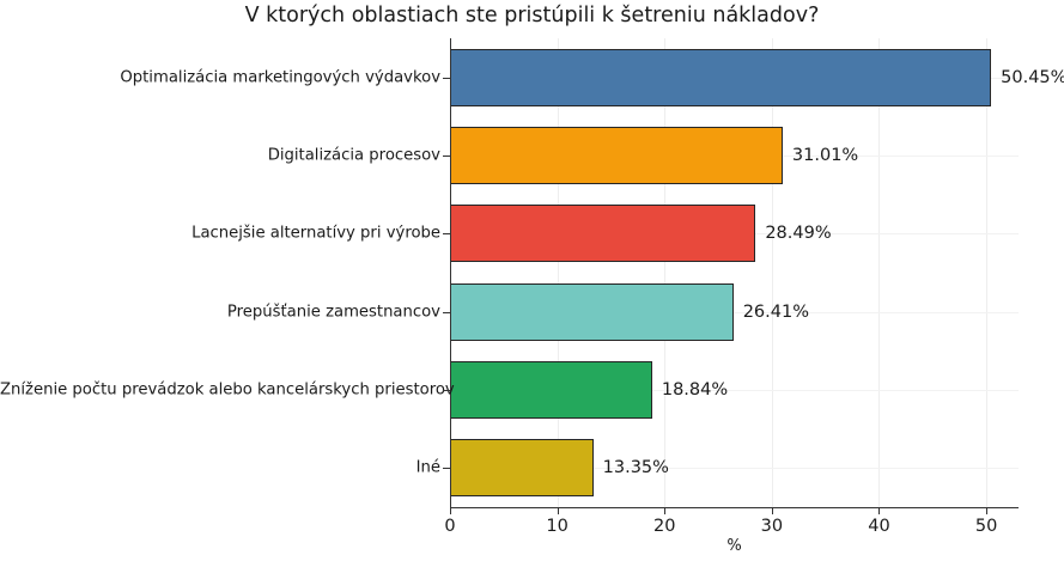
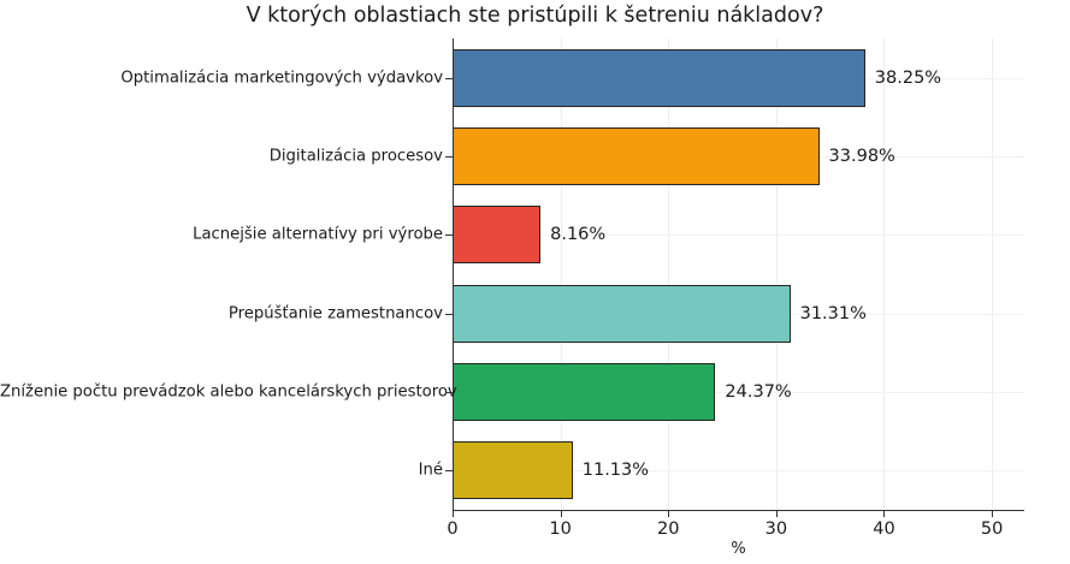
Optimalizácia marketingových výdavkov: 50.45% -> 38.25%
Digitalizácia procesov: 31.01% -> 33.98%
Lacnejšie alternatívy pri výrobe: 28.49% -> 8.16%
Prepúšťanie zamestnancov: 26.41% -> 31.31%
Zníženie počtu prevádzok alebo kancelárskych priestorov: 18.84% -> 24.37%
Iné: 13.35% -> 11.13%
